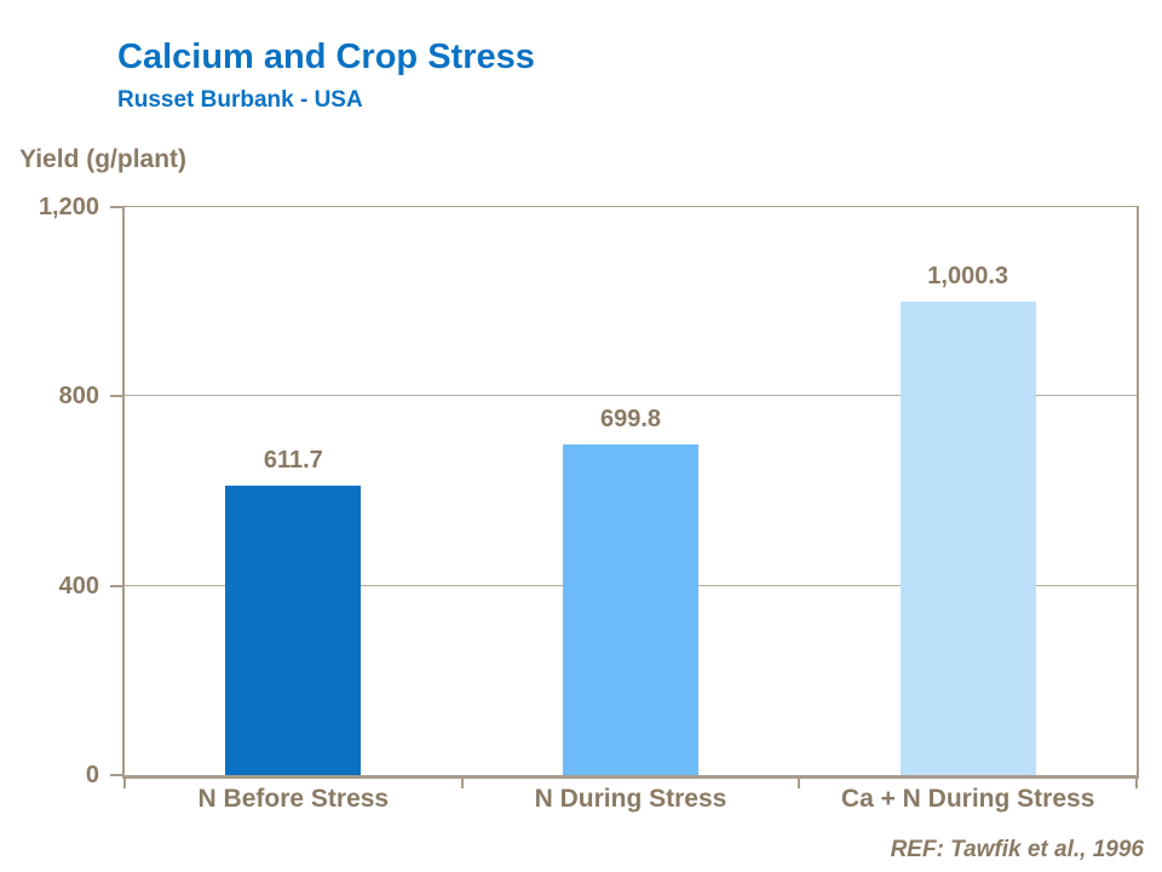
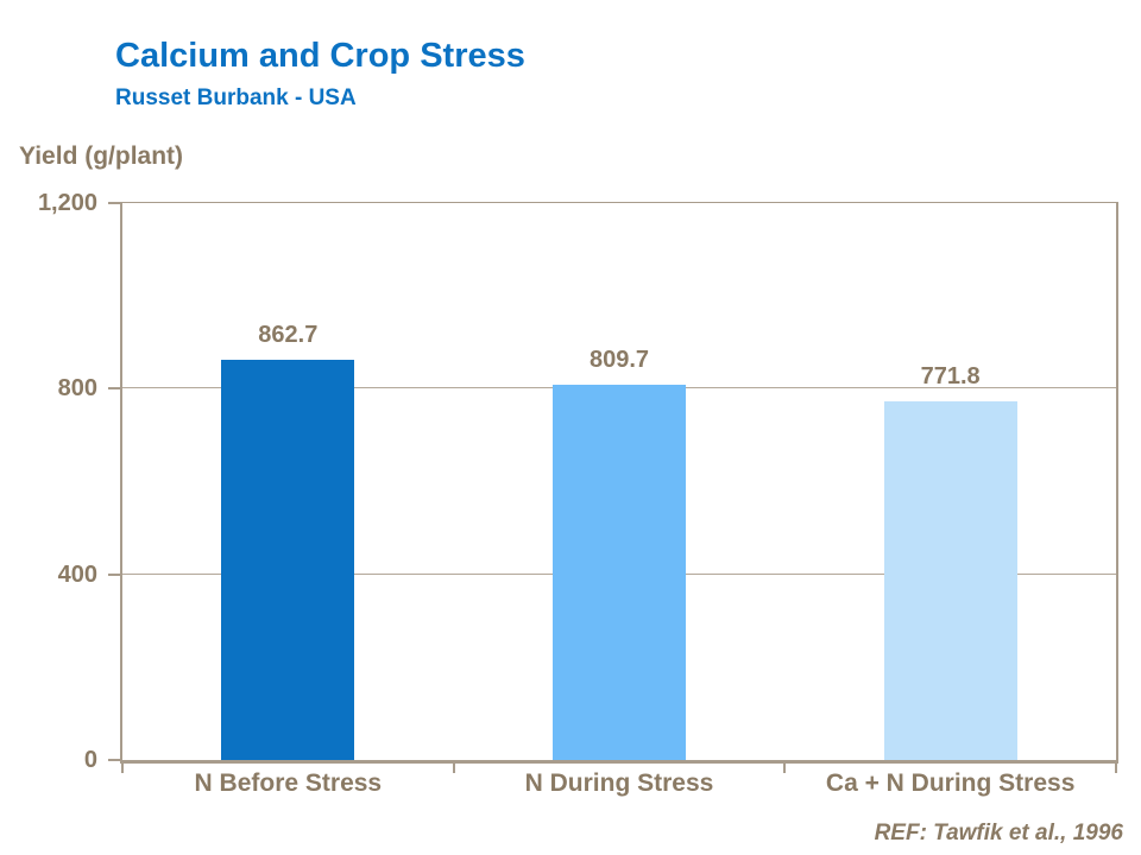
N Before Stress: 611.7 -> 862.7
N During Stress: 699.8 -> 809.7
Ca + N During Stress: 1,000.3 -> 771.8
